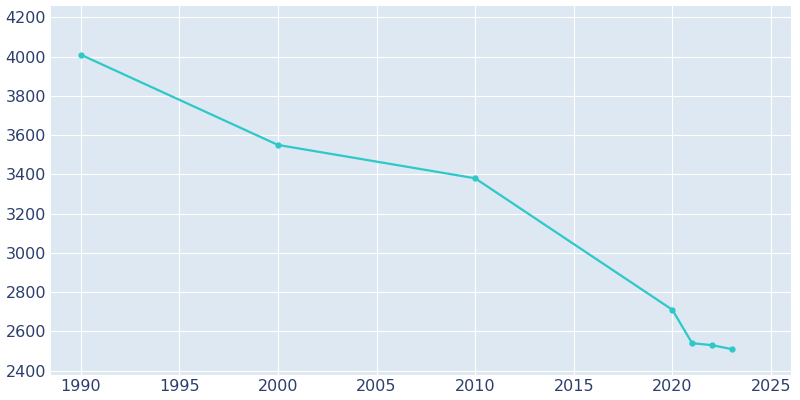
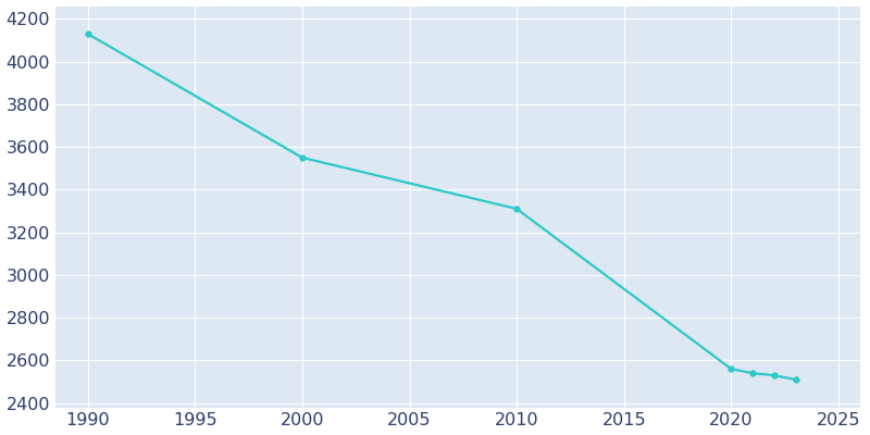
1990: 4010 -> 4130
2010: 3380 -> 3310
2020: 2710 -> 2560
